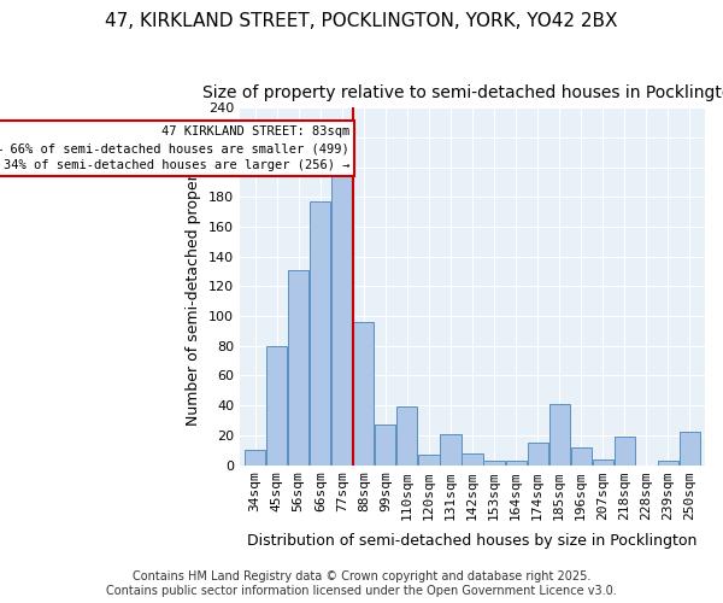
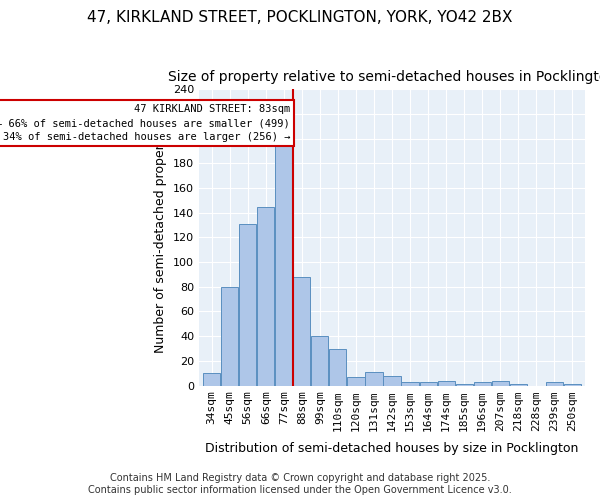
66sqm: 177 -> 145
88sqm: 96 -> 88
99sqm: 27 -> 40
110sqm: 39 -> 30
131sqm: 21 -> 11
174sqm: 15 -> 4
185sqm: 41 -> 1
196sqm: 12 -> 3
218sqm: 19 -> 1
250sqm: 22 -> 1
